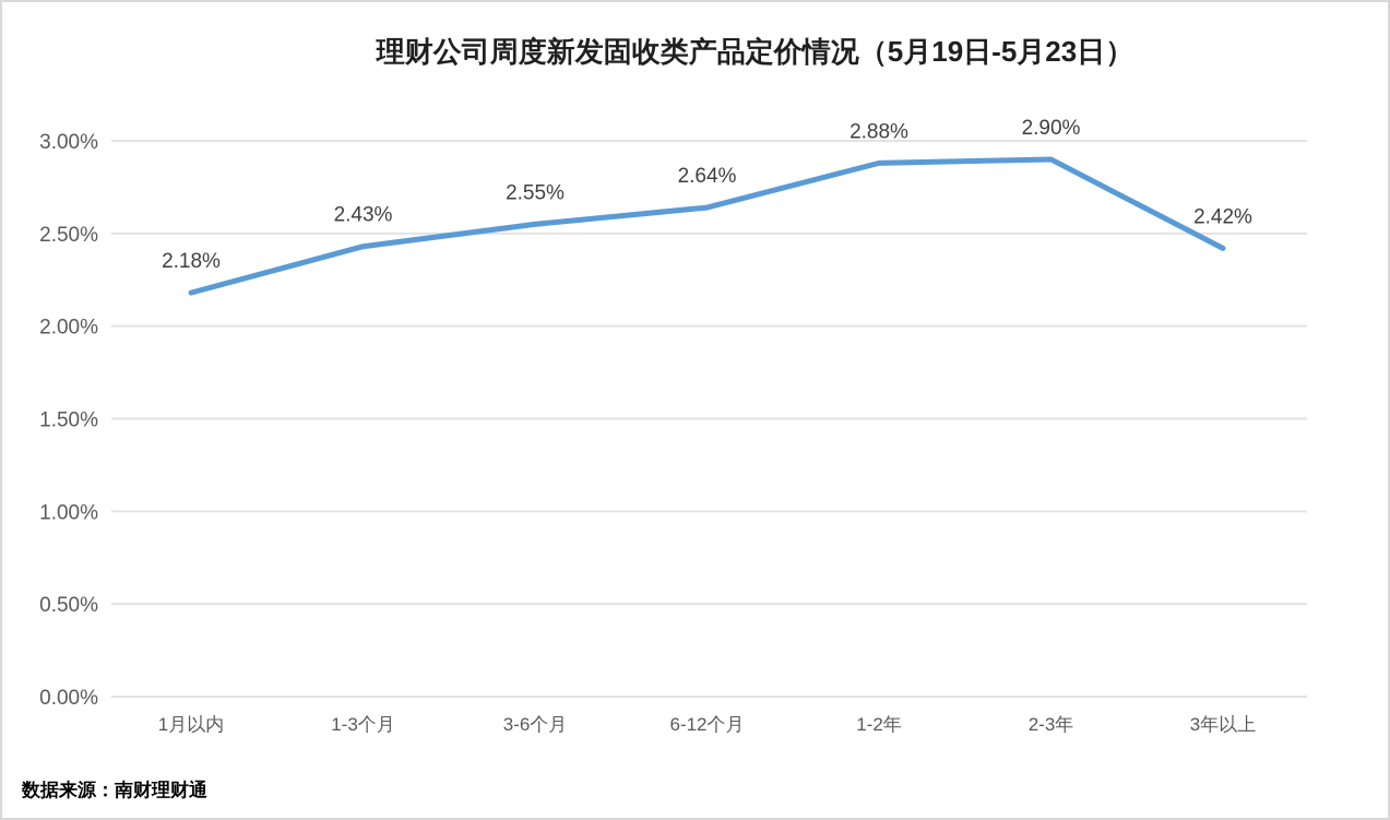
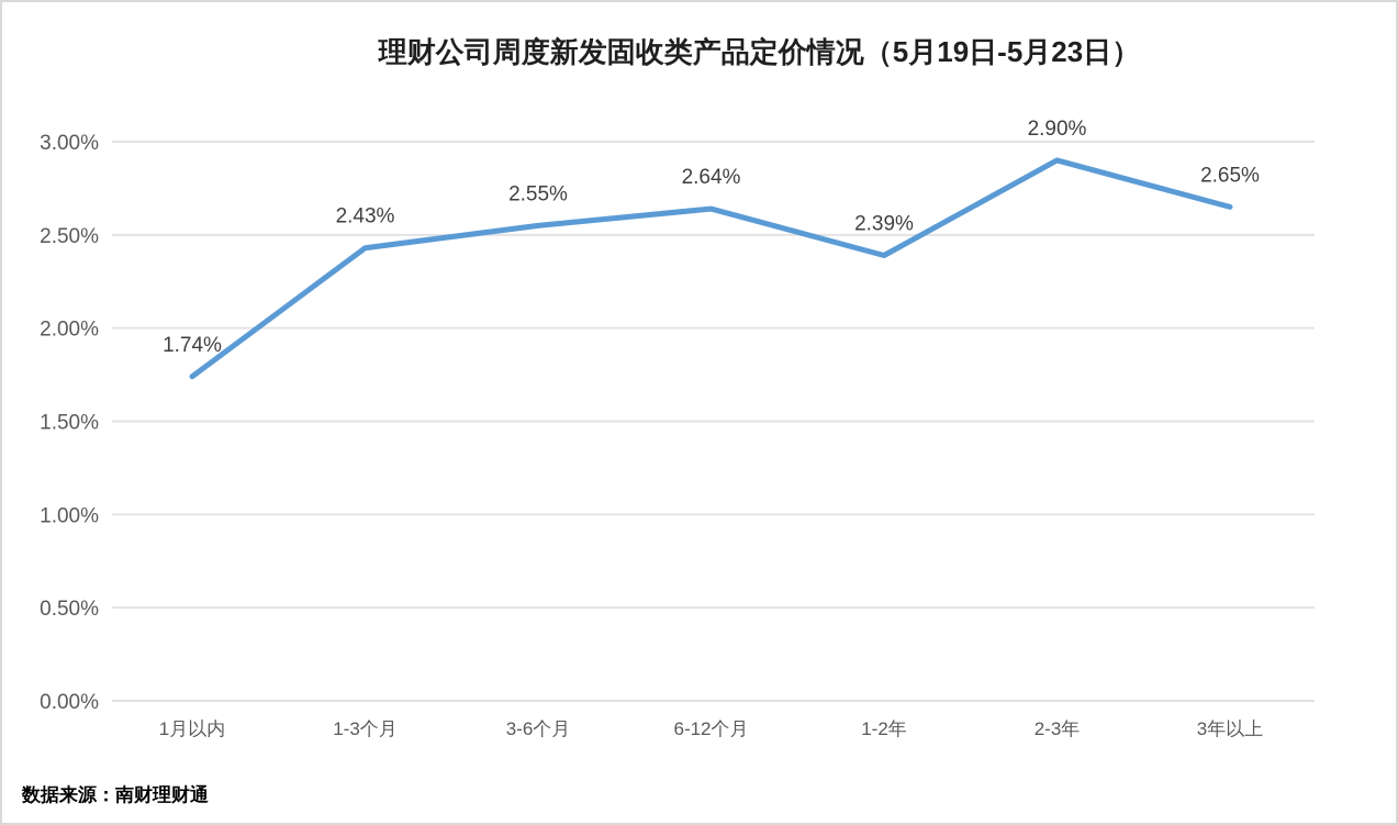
1月以内: 2.18% -> 1.74%
1-2年: 2.88% -> 2.39%
3年以上: 2.42% -> 2.65%
